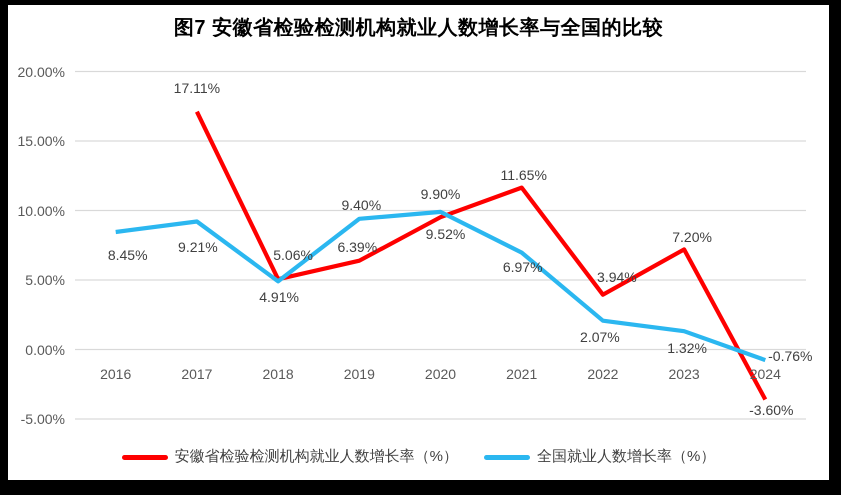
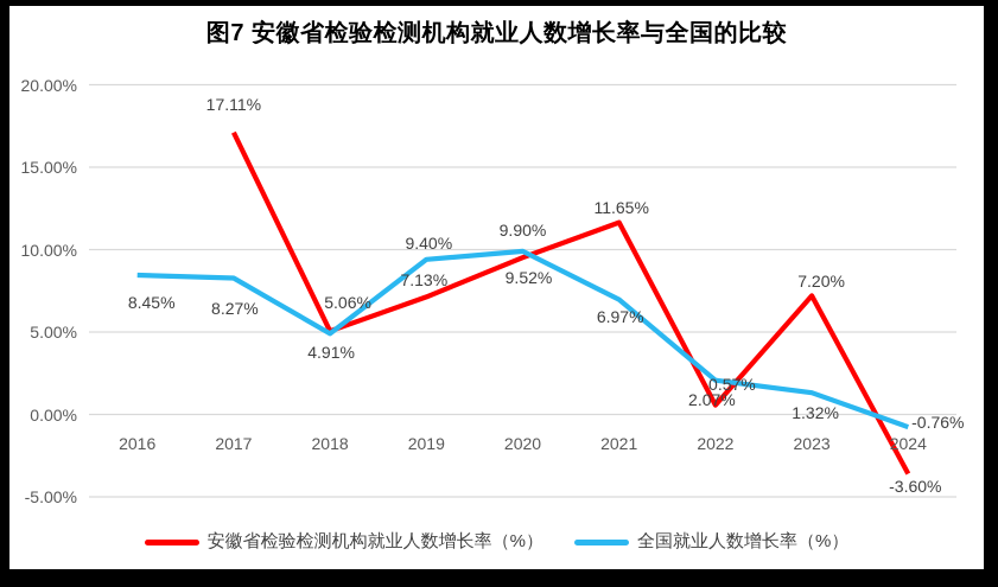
全国就业人数增长率（%）/2017: 9.21% -> 8.27%
安徽省检验检测机构就业人数增长率（%）/2019: 6.39% -> 7.13%
安徽省检验检测机构就业人数增长率（%）/2022: 3.94% -> 0.57%
